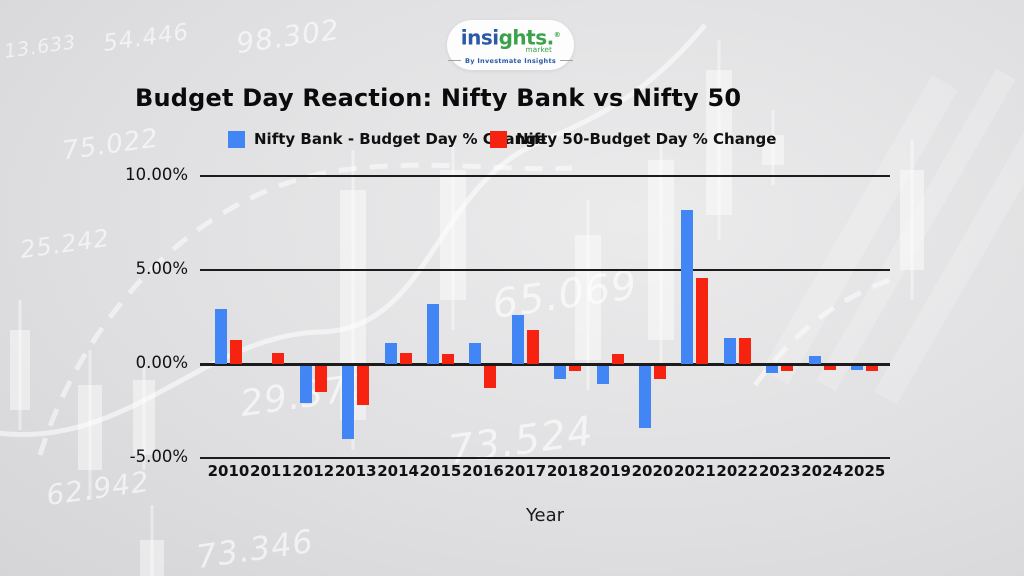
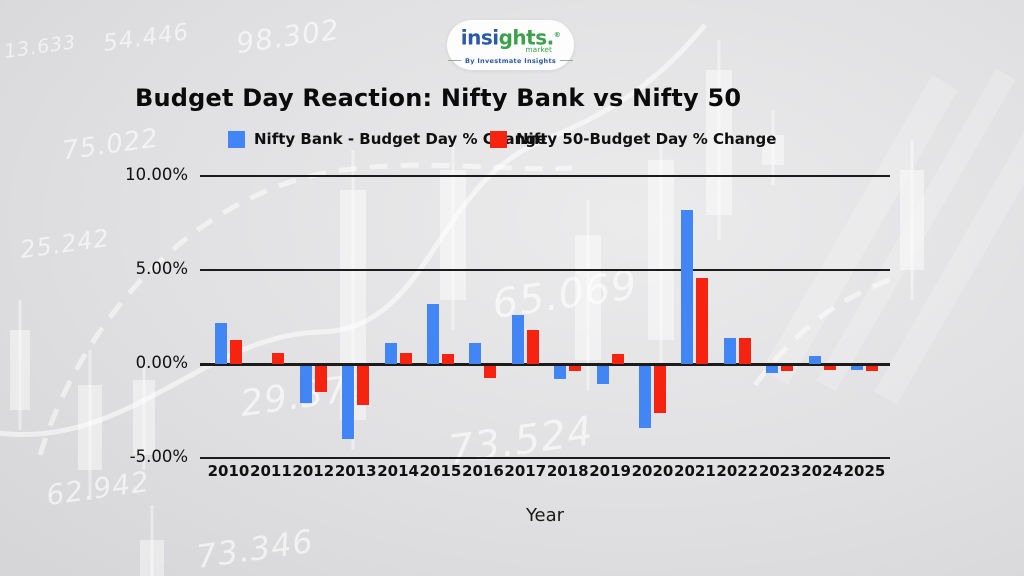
Nifty Bank - Budget Day % Change/2010: 2.9% -> 2.2%
Nifty 50-Budget Day % Change/2016: -1.2% -> -0.7%
Nifty 50-Budget Day % Change/2020: -0.7% -> -2.5%
